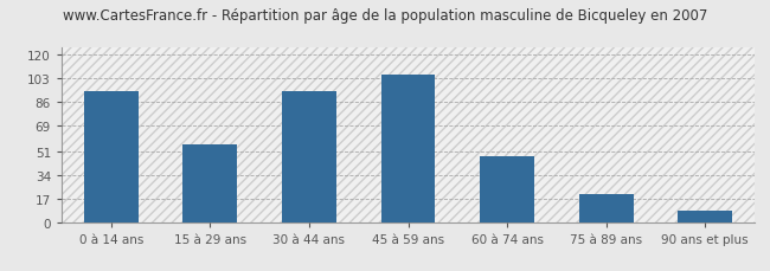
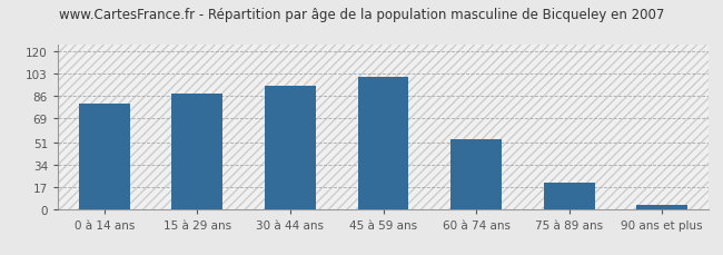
0 à 14 ans: 94 -> 80
15 à 29 ans: 56 -> 88
45 à 59 ans: 106 -> 101
60 à 74 ans: 47 -> 53
90 ans et plus: 8 -> 3
